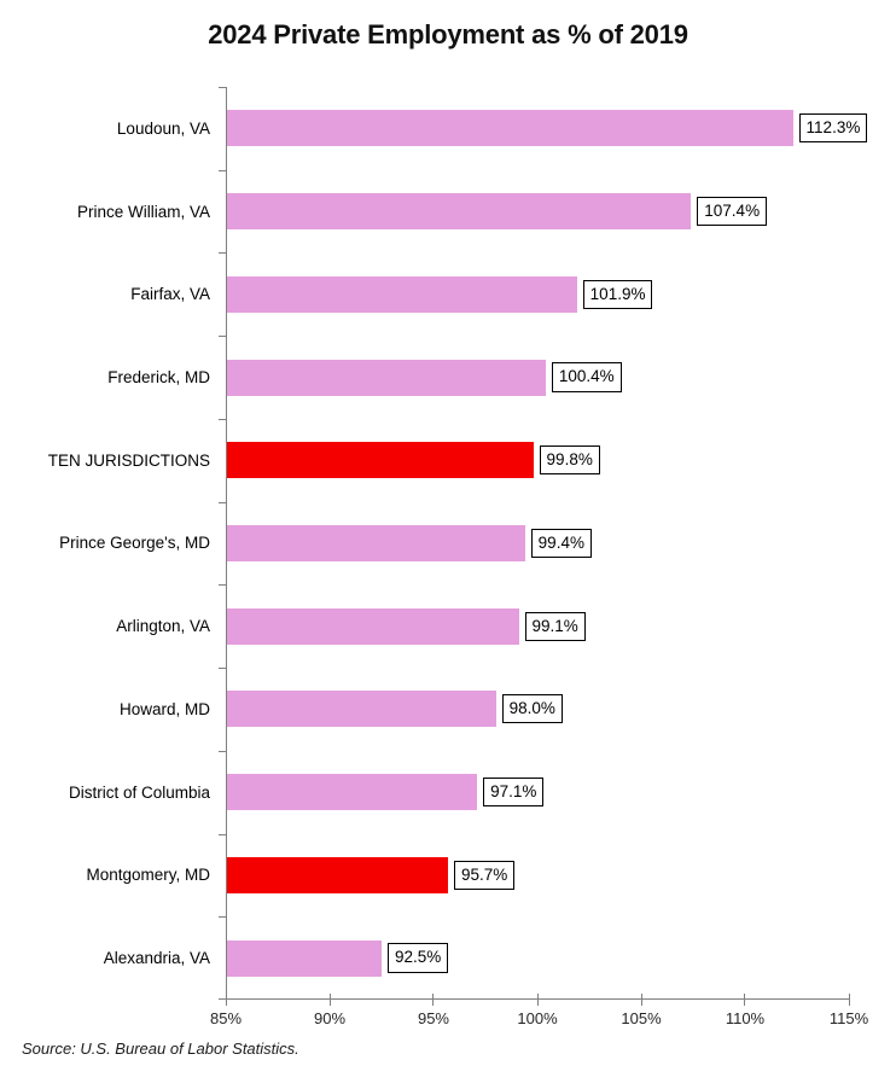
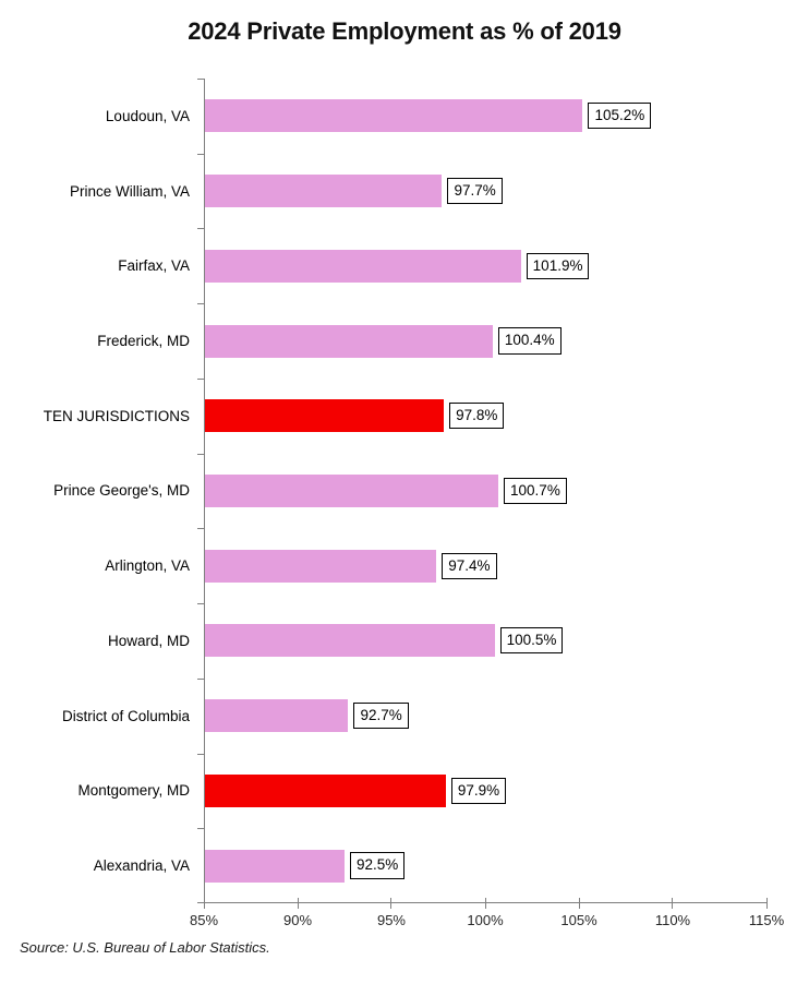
Loudoun, VA: 112.3% -> 105.2%
Prince William, VA: 107.4% -> 97.7%
TEN JURISDICTIONS: 99.8% -> 97.8%
Prince George's, MD: 99.4% -> 100.7%
Arlington, VA: 99.1% -> 97.4%
Howard, MD: 98.0% -> 100.5%
District of Columbia: 97.1% -> 92.7%
Montgomery, MD: 95.7% -> 97.9%
